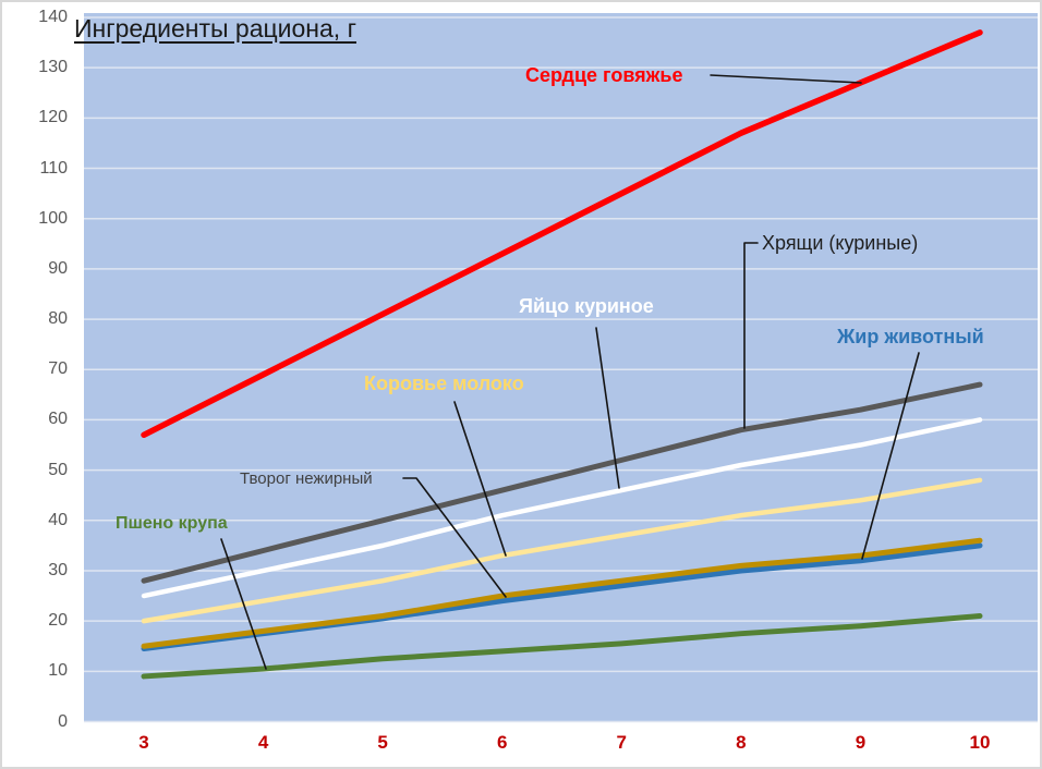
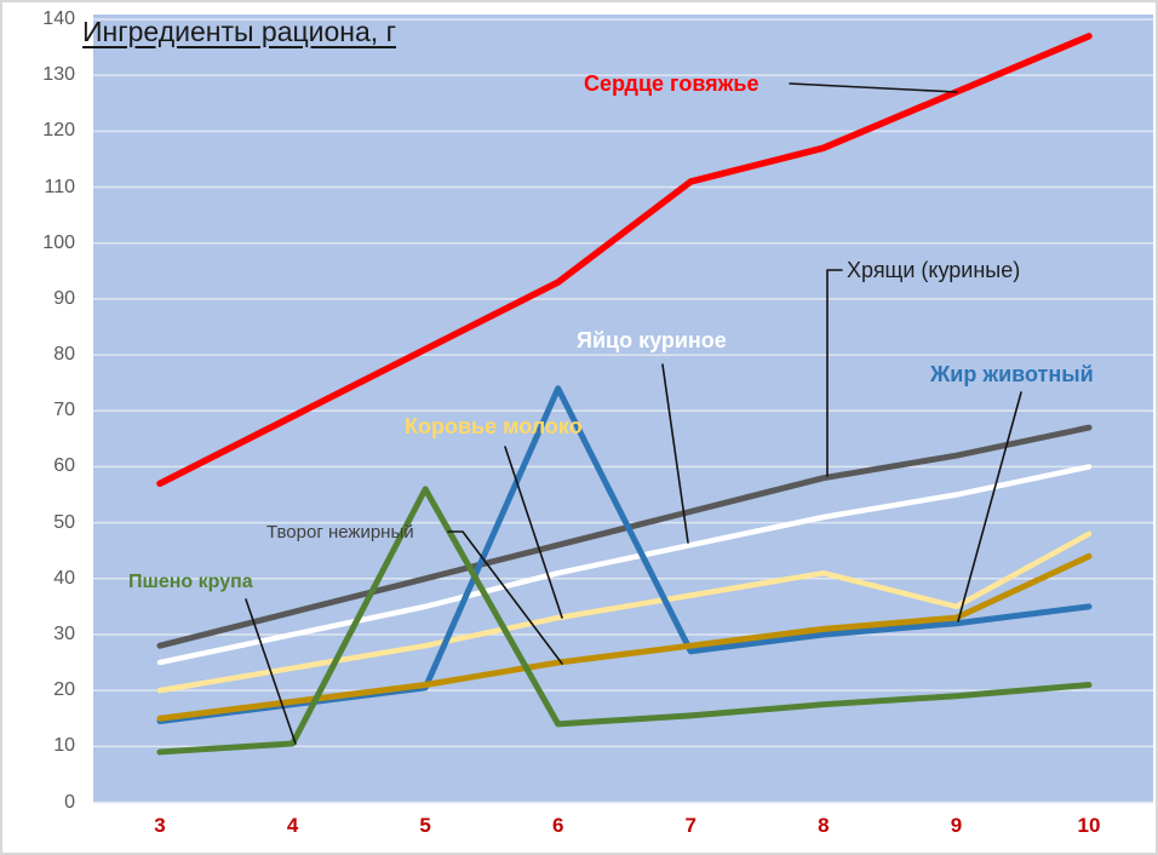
Пшено крупа/5: 12 -> 56
Жир животный/6: 24 -> 74
Сердце говяжье/7: 105 -> 111
Коровье молоко/9: 44 -> 35
Творог нежирный/10: 36 -> 44
